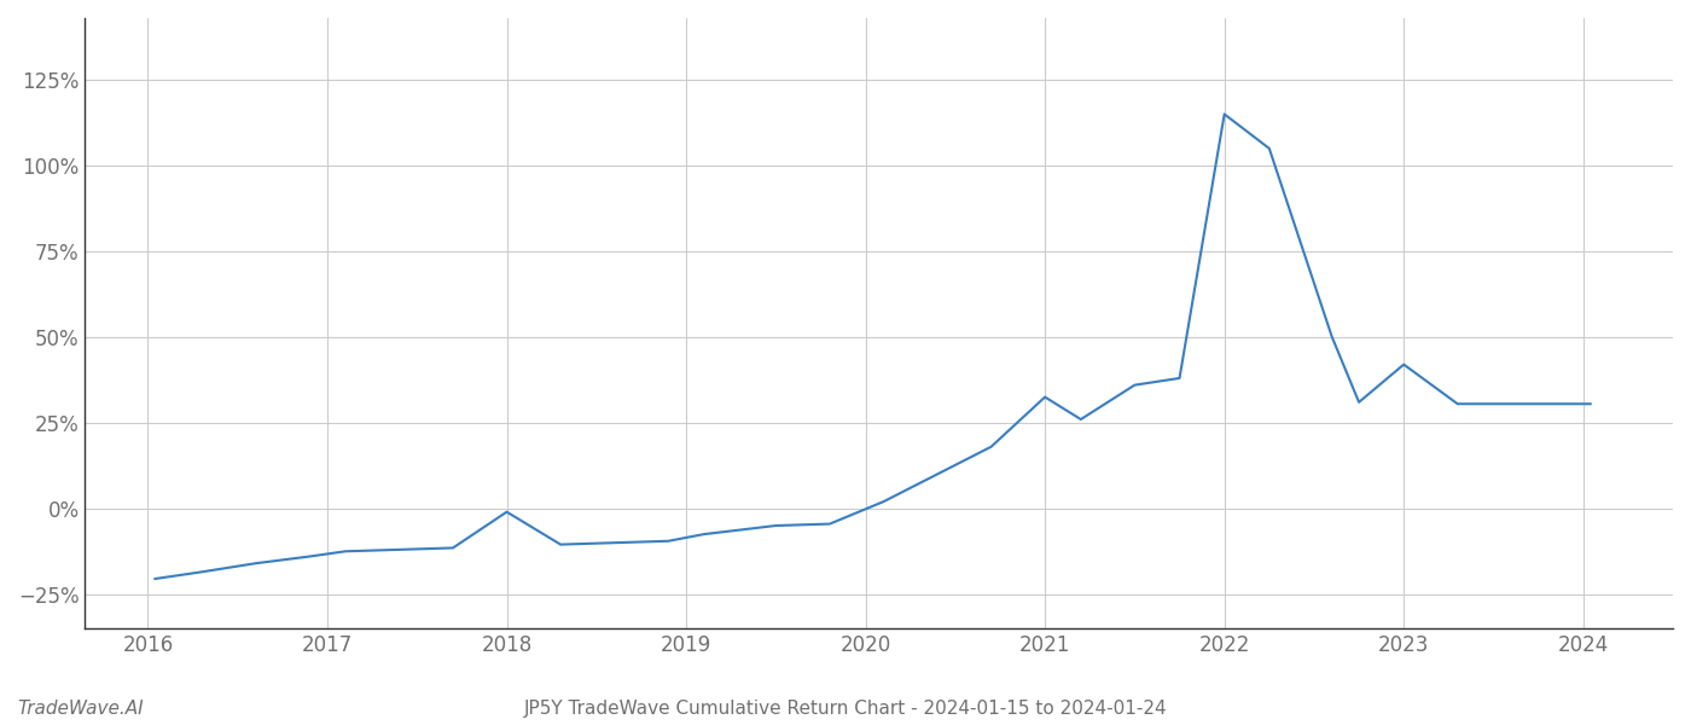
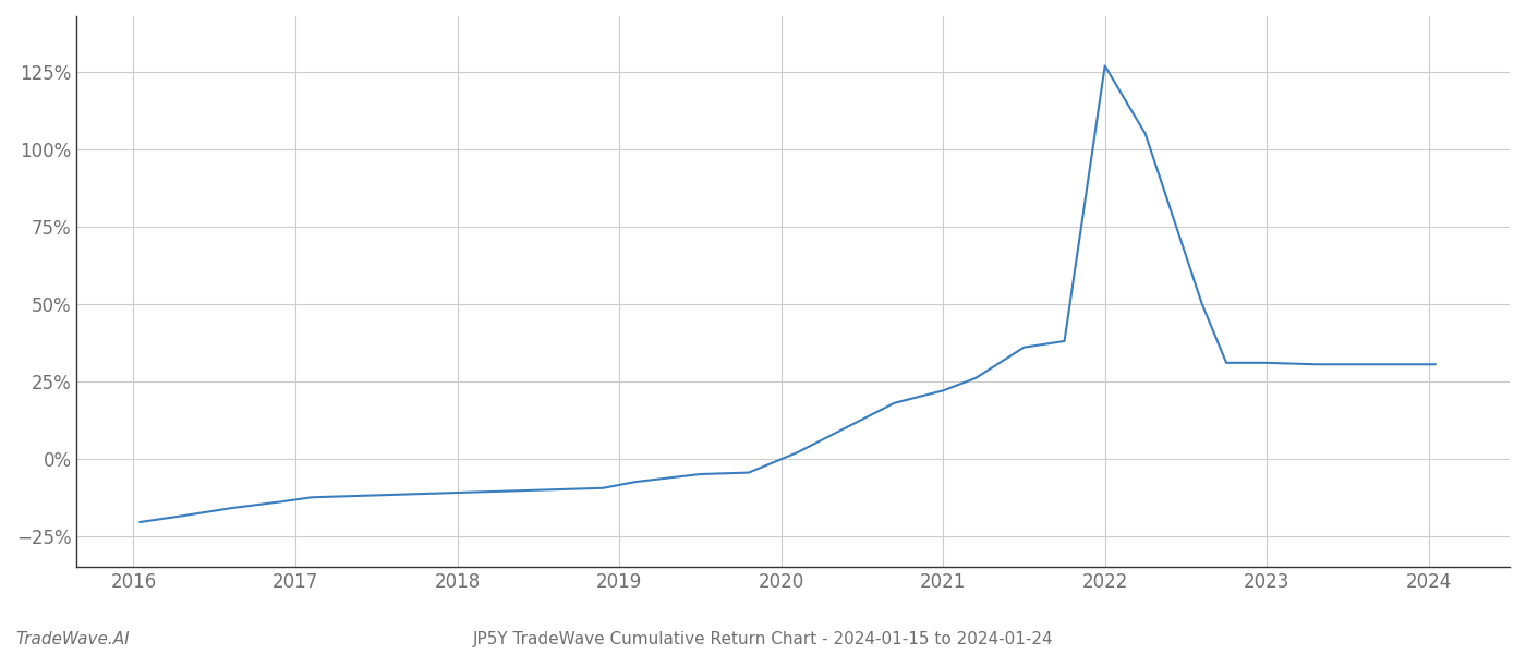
2018: -1.0% -> -11.0%
2021: 32.5% -> 22.0%
2022: 115.0% -> 127.0%
2023: 42.0% -> 31.0%
